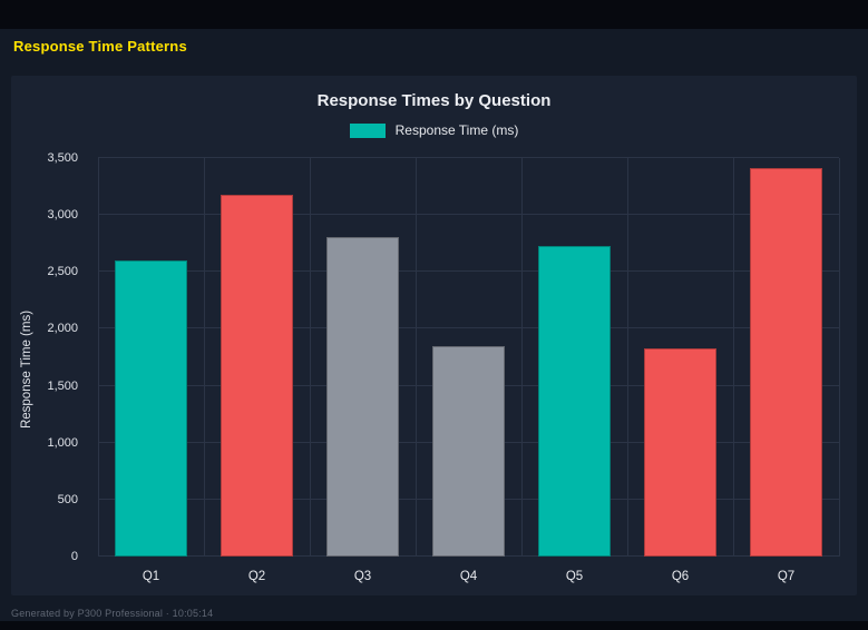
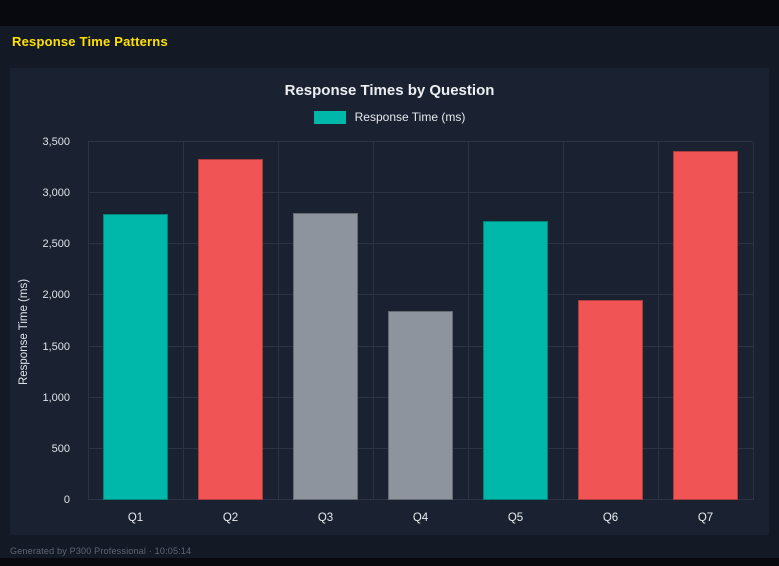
Q1: 2600 -> 2800
Q2: 3180 -> 3330
Q6: 1830 -> 1960
